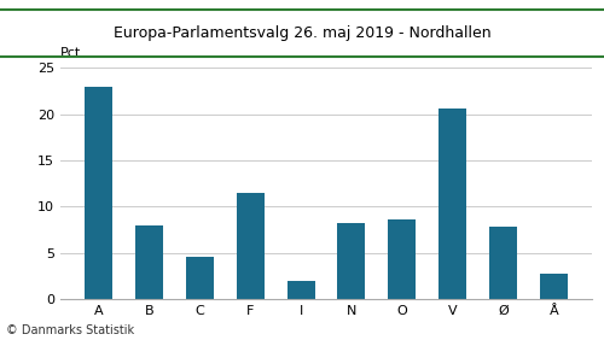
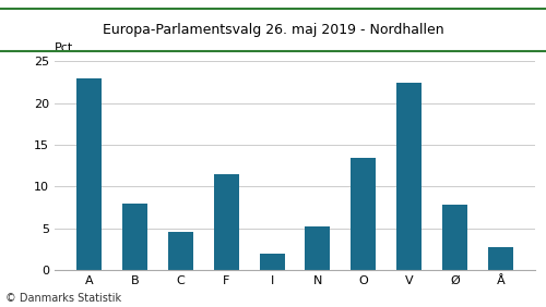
N: 8.2 -> 5.3
O: 8.6 -> 13.5
V: 20.6 -> 22.5
